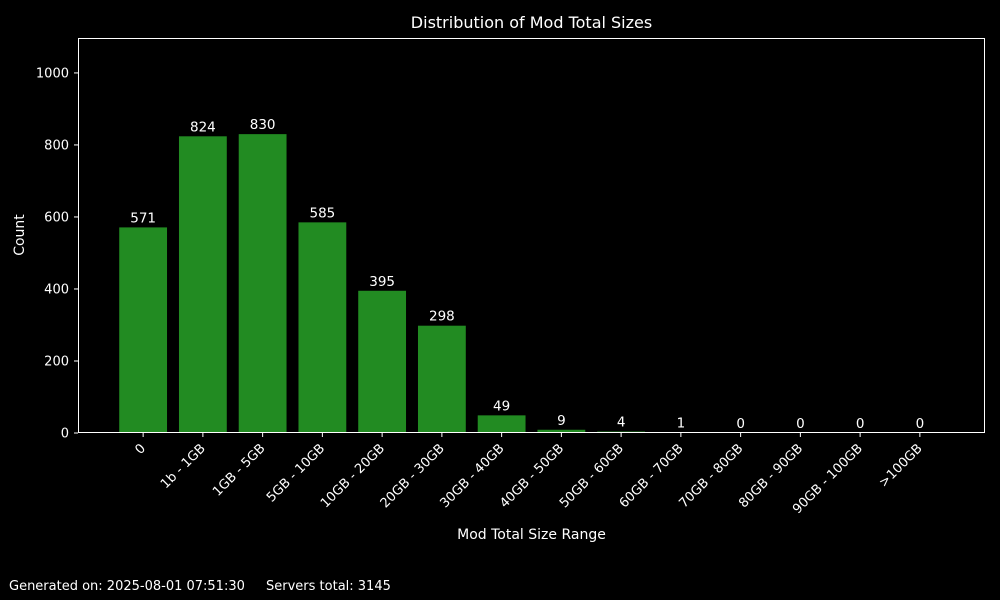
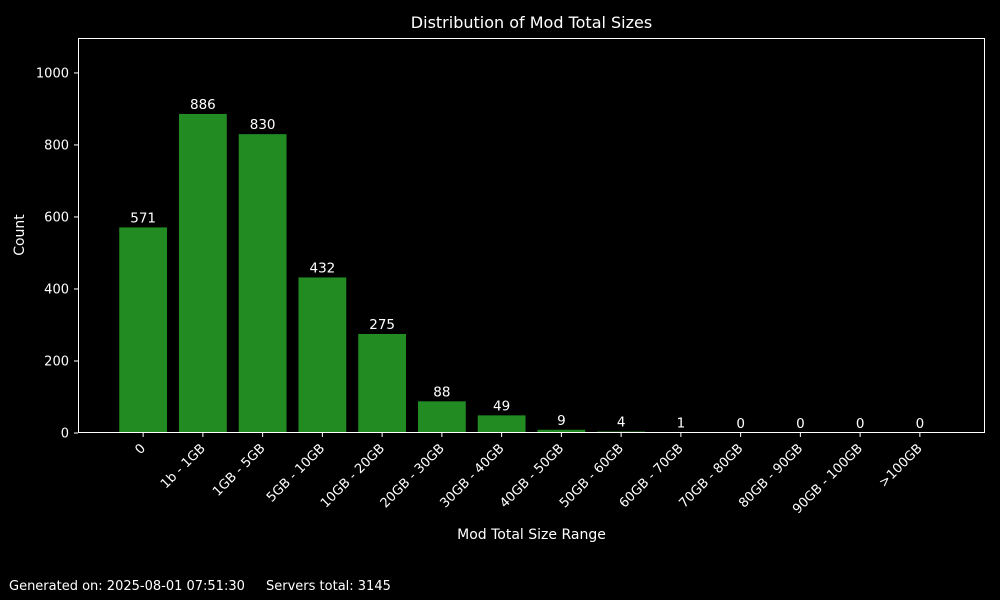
1b - 1GB: 824 -> 886
5GB - 10GB: 585 -> 432
10GB - 20GB: 395 -> 275
20GB - 30GB: 298 -> 88
